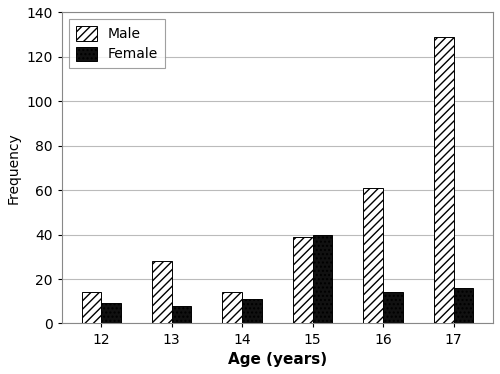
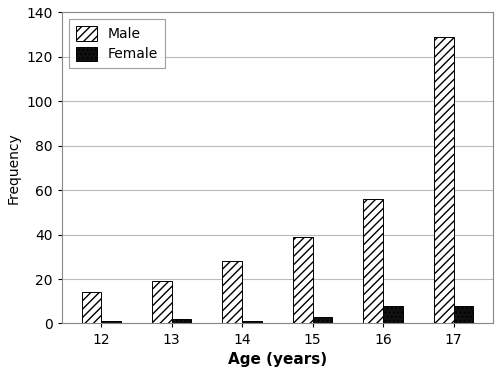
Female/12: 9 -> 1
Male/13: 28 -> 19
Female/13: 8 -> 2
Male/14: 14 -> 28
Female/14: 11 -> 1
Female/15: 40 -> 3
Male/16: 61 -> 56
Female/16: 14 -> 8
Female/17: 16 -> 8
